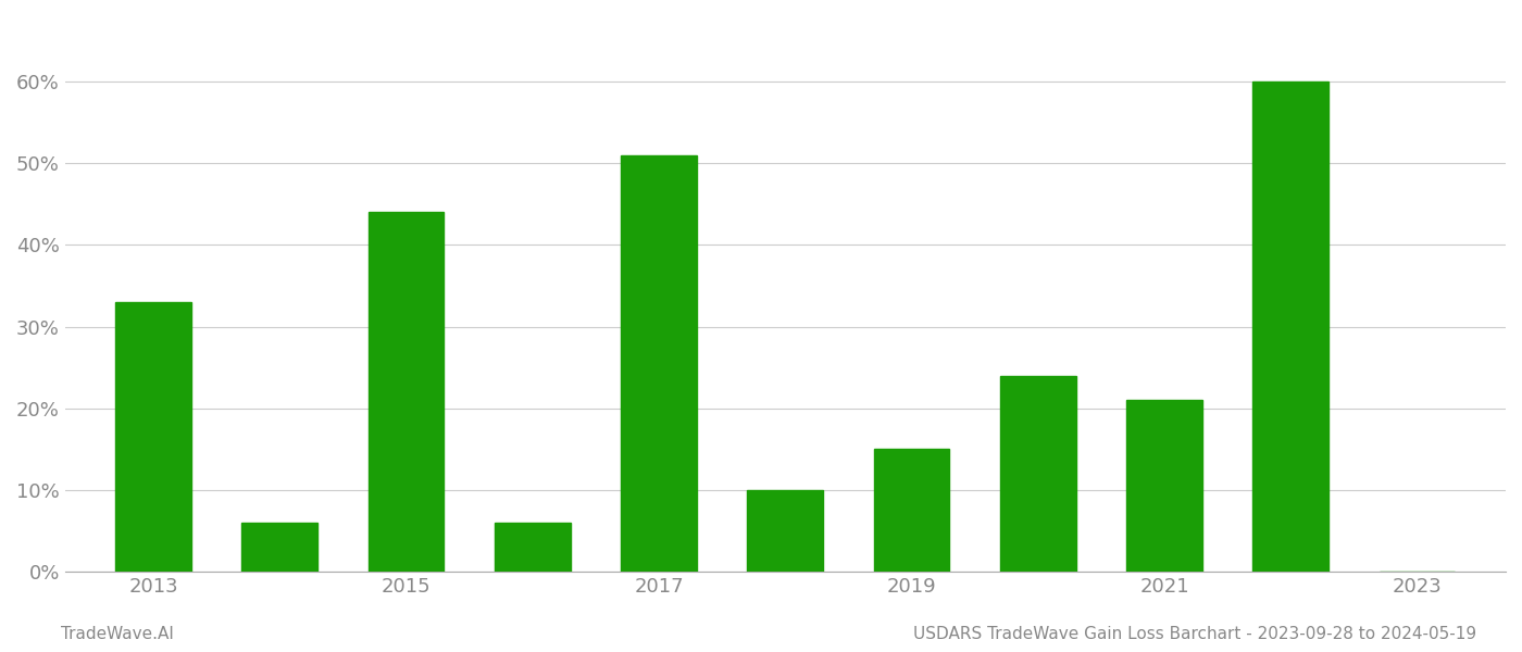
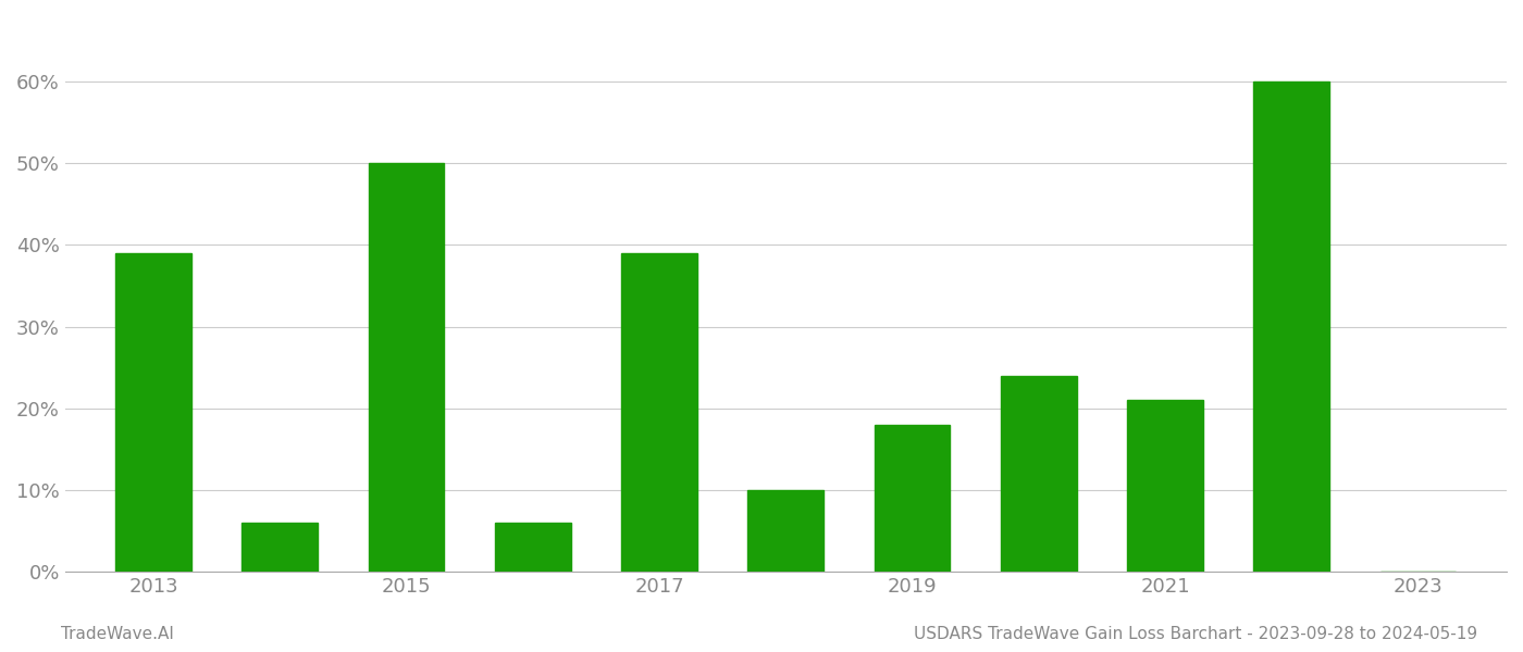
2013: 33% -> 39%
2015: 44% -> 50%
2017: 51% -> 39%
2019: 15% -> 18%
